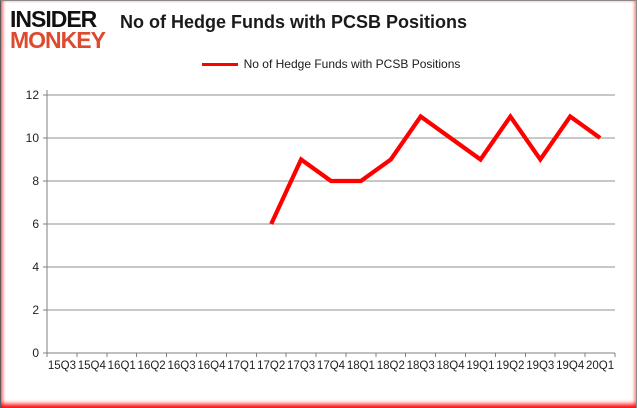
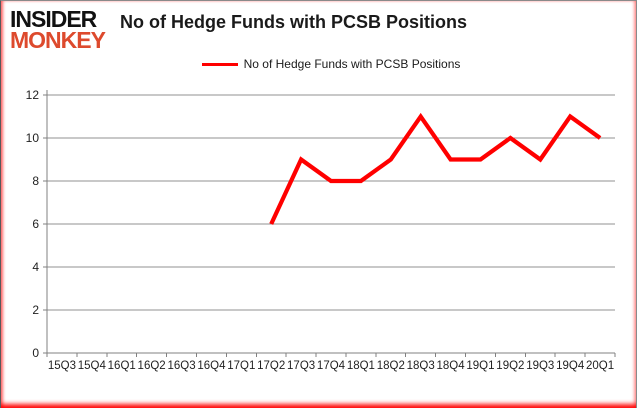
18Q4: 10 -> 9
19Q2: 11 -> 10
